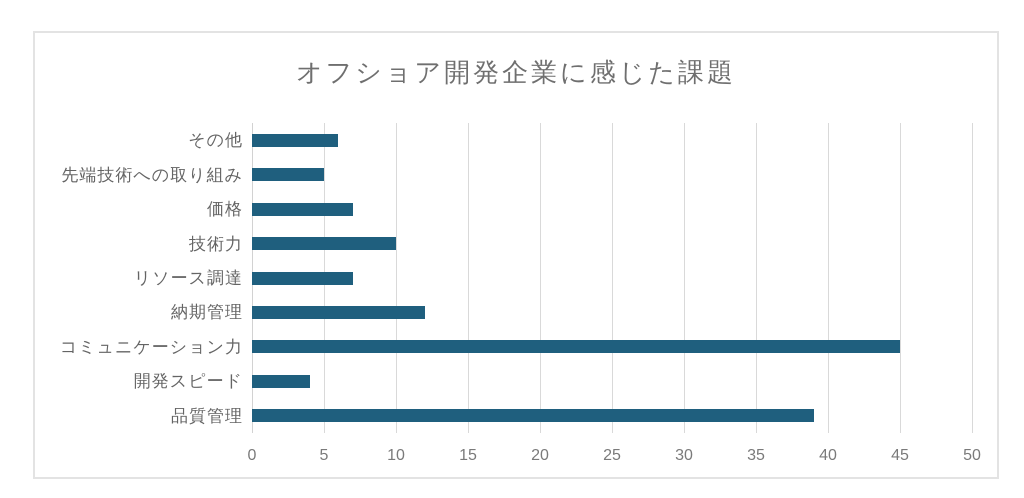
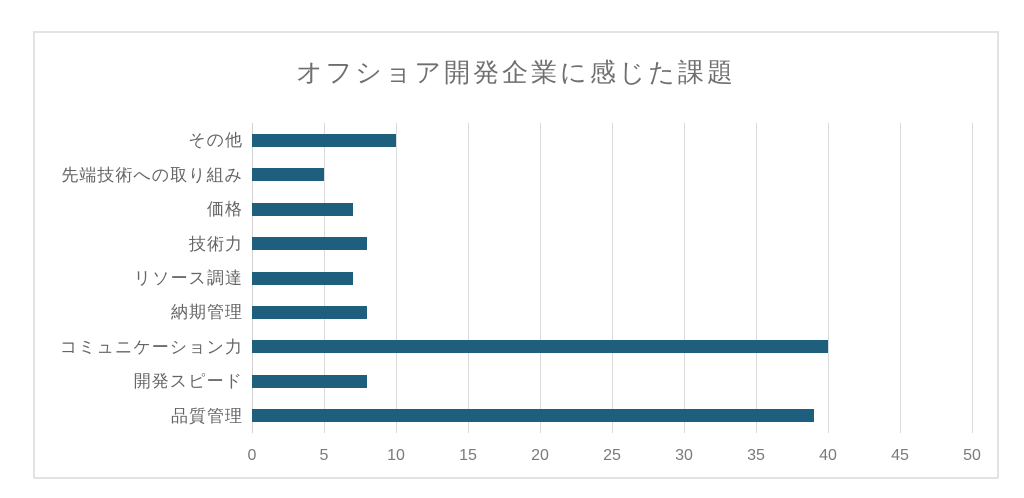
その他: 6 -> 10
技術力: 10 -> 8
納期管理: 12 -> 8
コミュニケーション力: 45 -> 40
開発スピード: 4 -> 8
